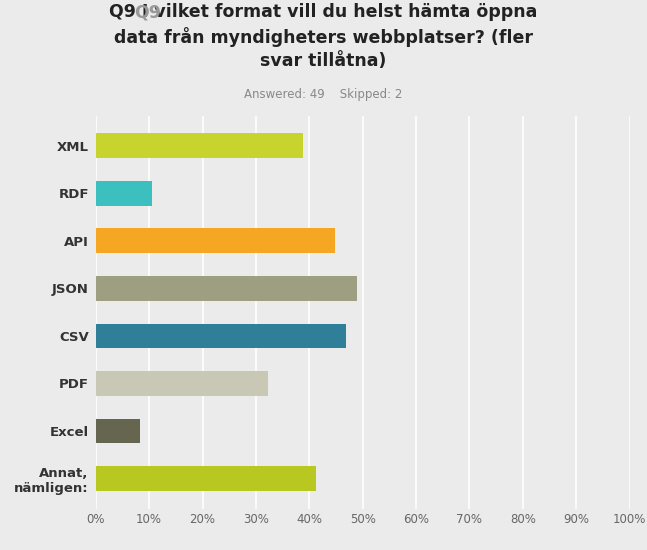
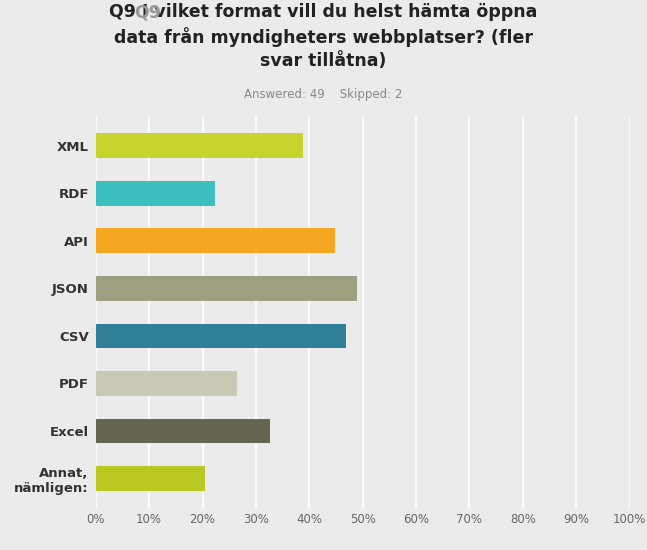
RDF: 10.6% -> 22.4%
PDF: 32.2% -> 26.5%
Excel: 8.2% -> 32.7%
Annat, nämligen:: 41.2% -> 20.4%
